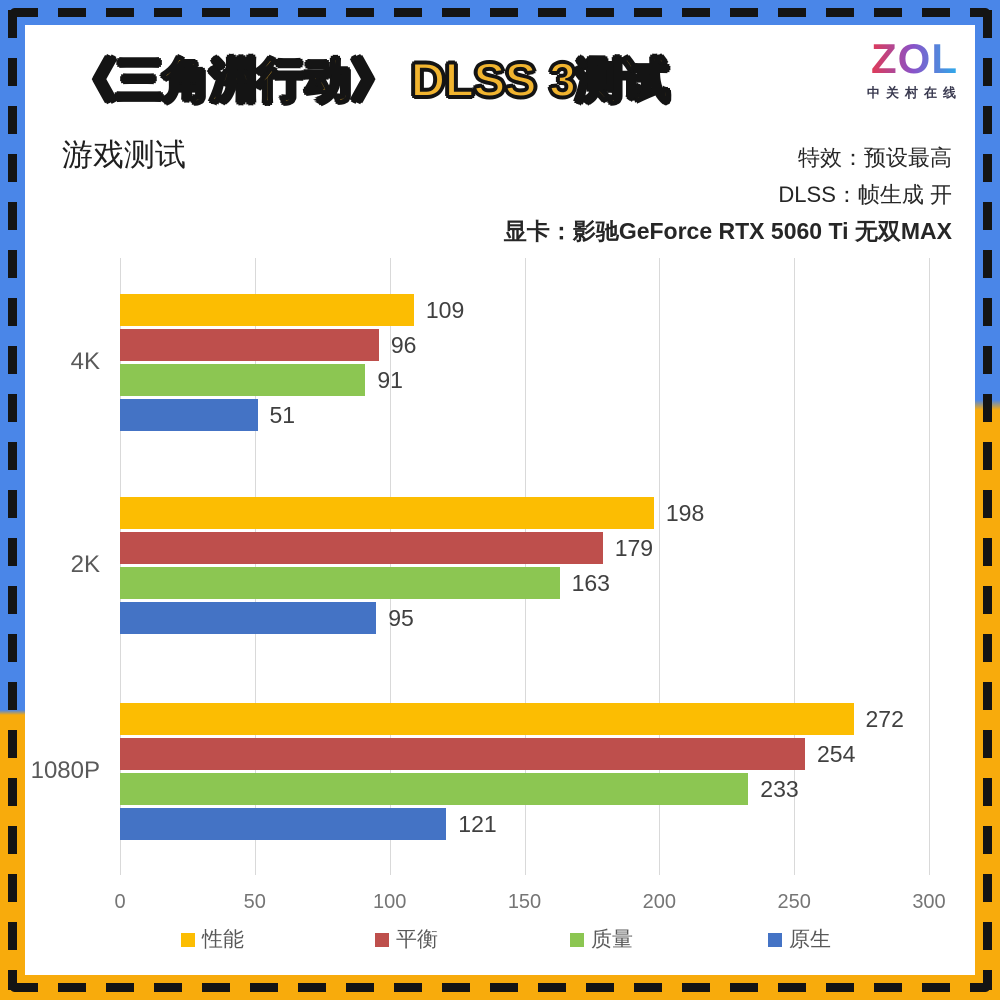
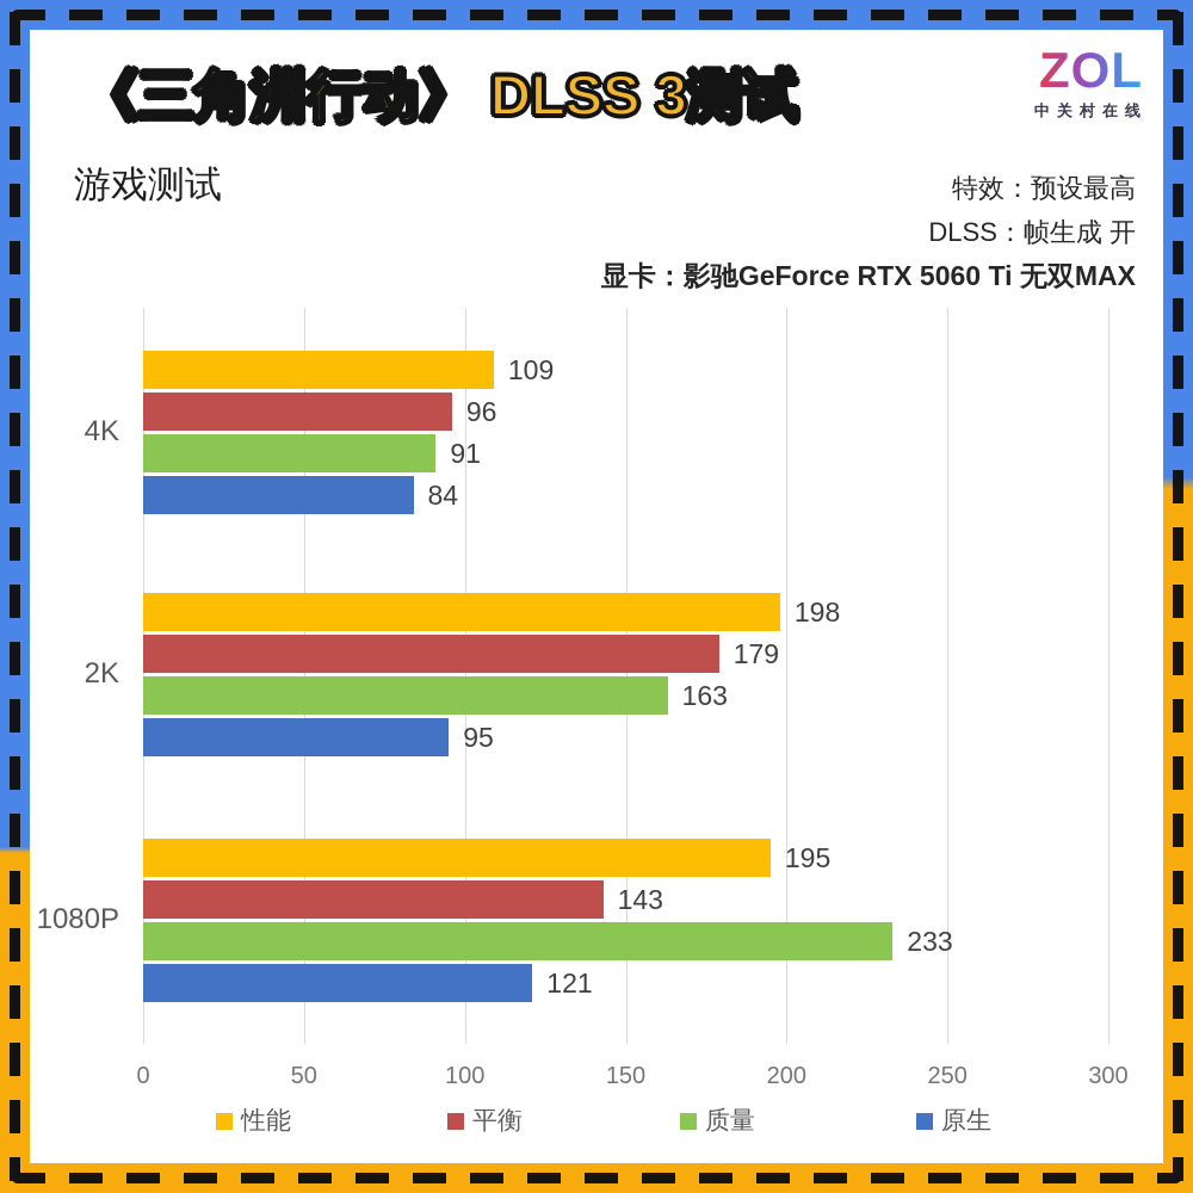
原生/4K: 51 -> 84
性能/1080P: 272 -> 195
平衡/1080P: 254 -> 143
